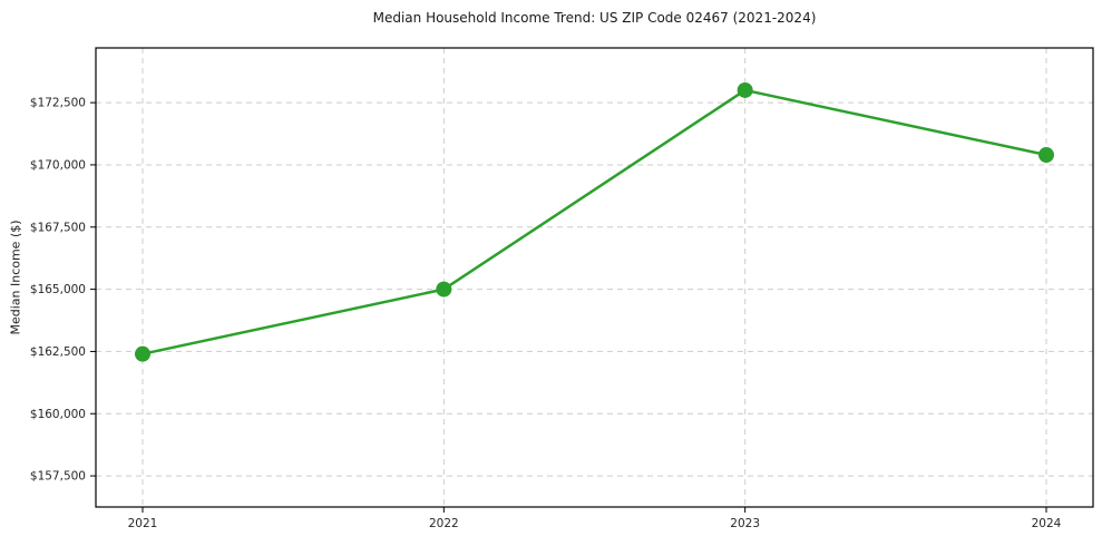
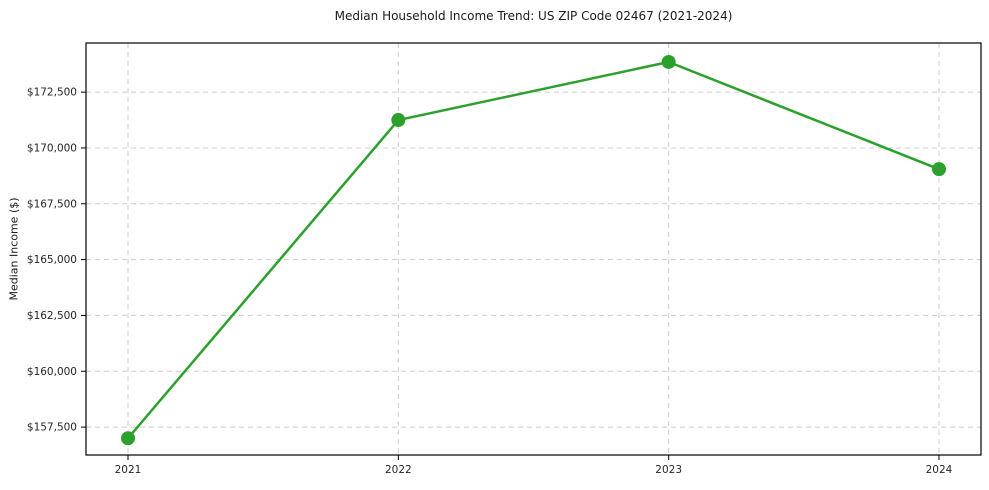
2021: $162400 -> $157000
2022: $165000 -> $171200
2023: $173000 -> $173800
2024: $170400 -> $169000
